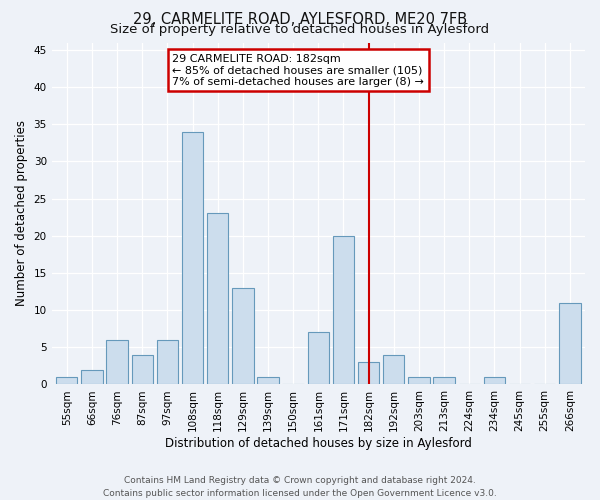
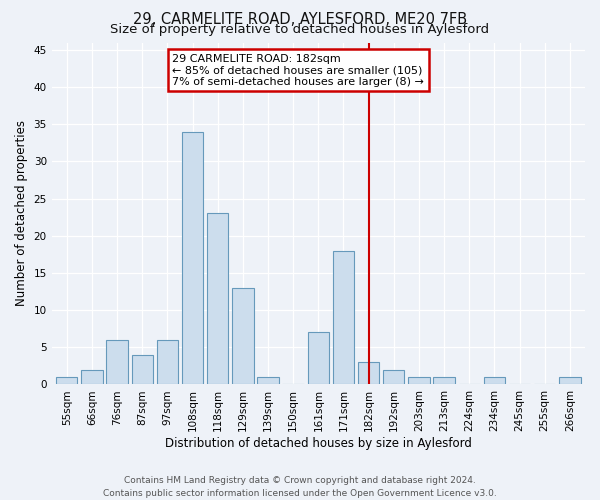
171sqm: 20 -> 18
192sqm: 4 -> 2
266sqm: 11 -> 1
